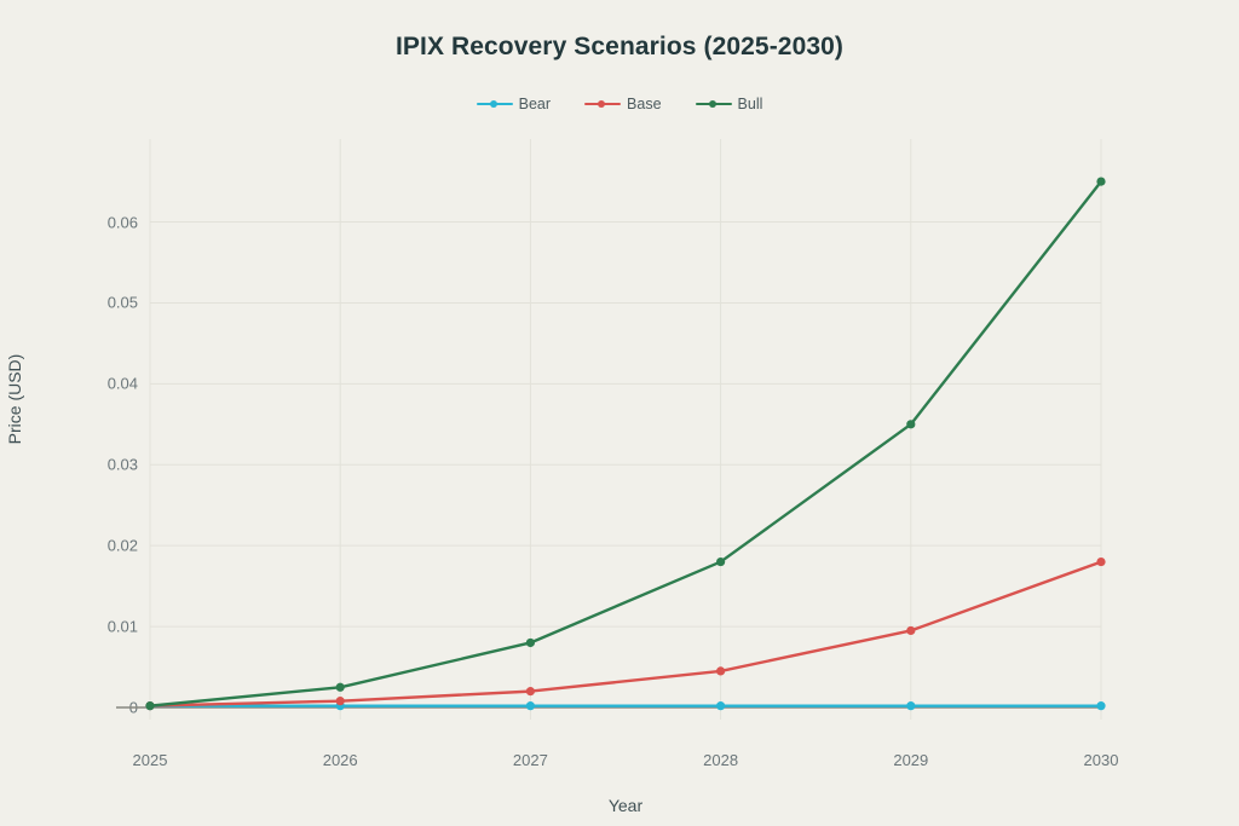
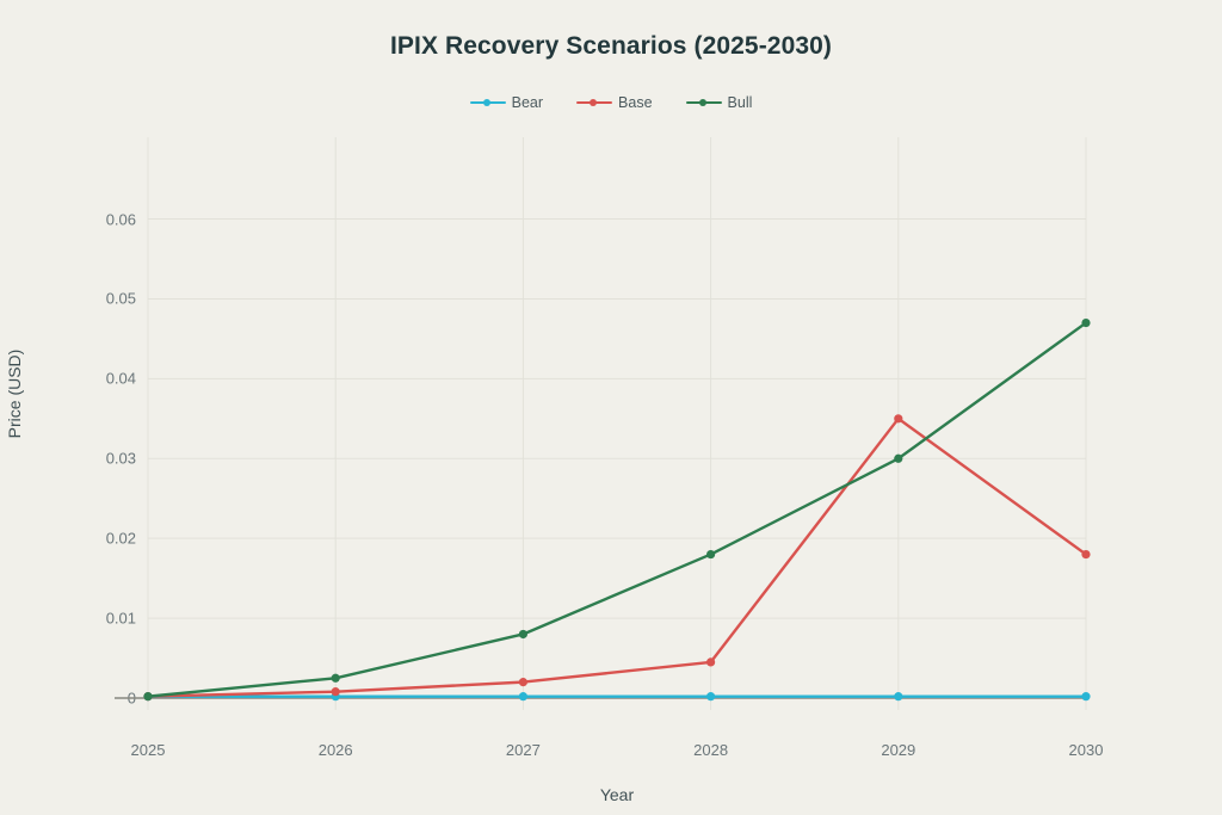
Base/2029: 0.009 -> 0.035
Bull/2029: 0.035 -> 0.030
Bull/2030: 0.065 -> 0.047
